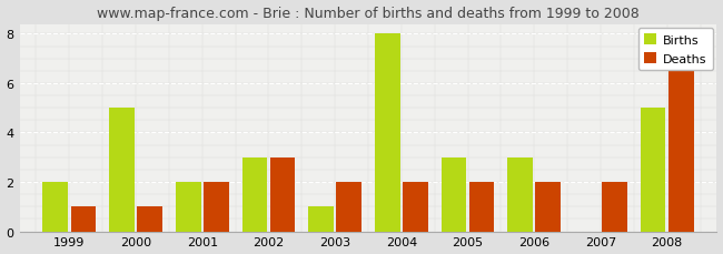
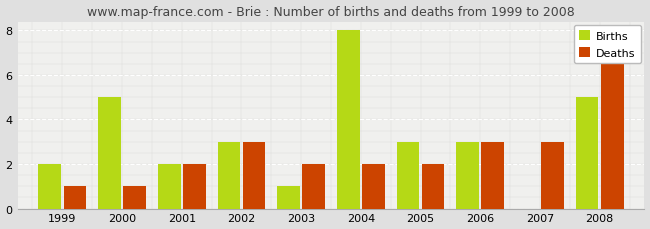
Deaths/2006: 2 -> 3
Deaths/2007: 2 -> 3
